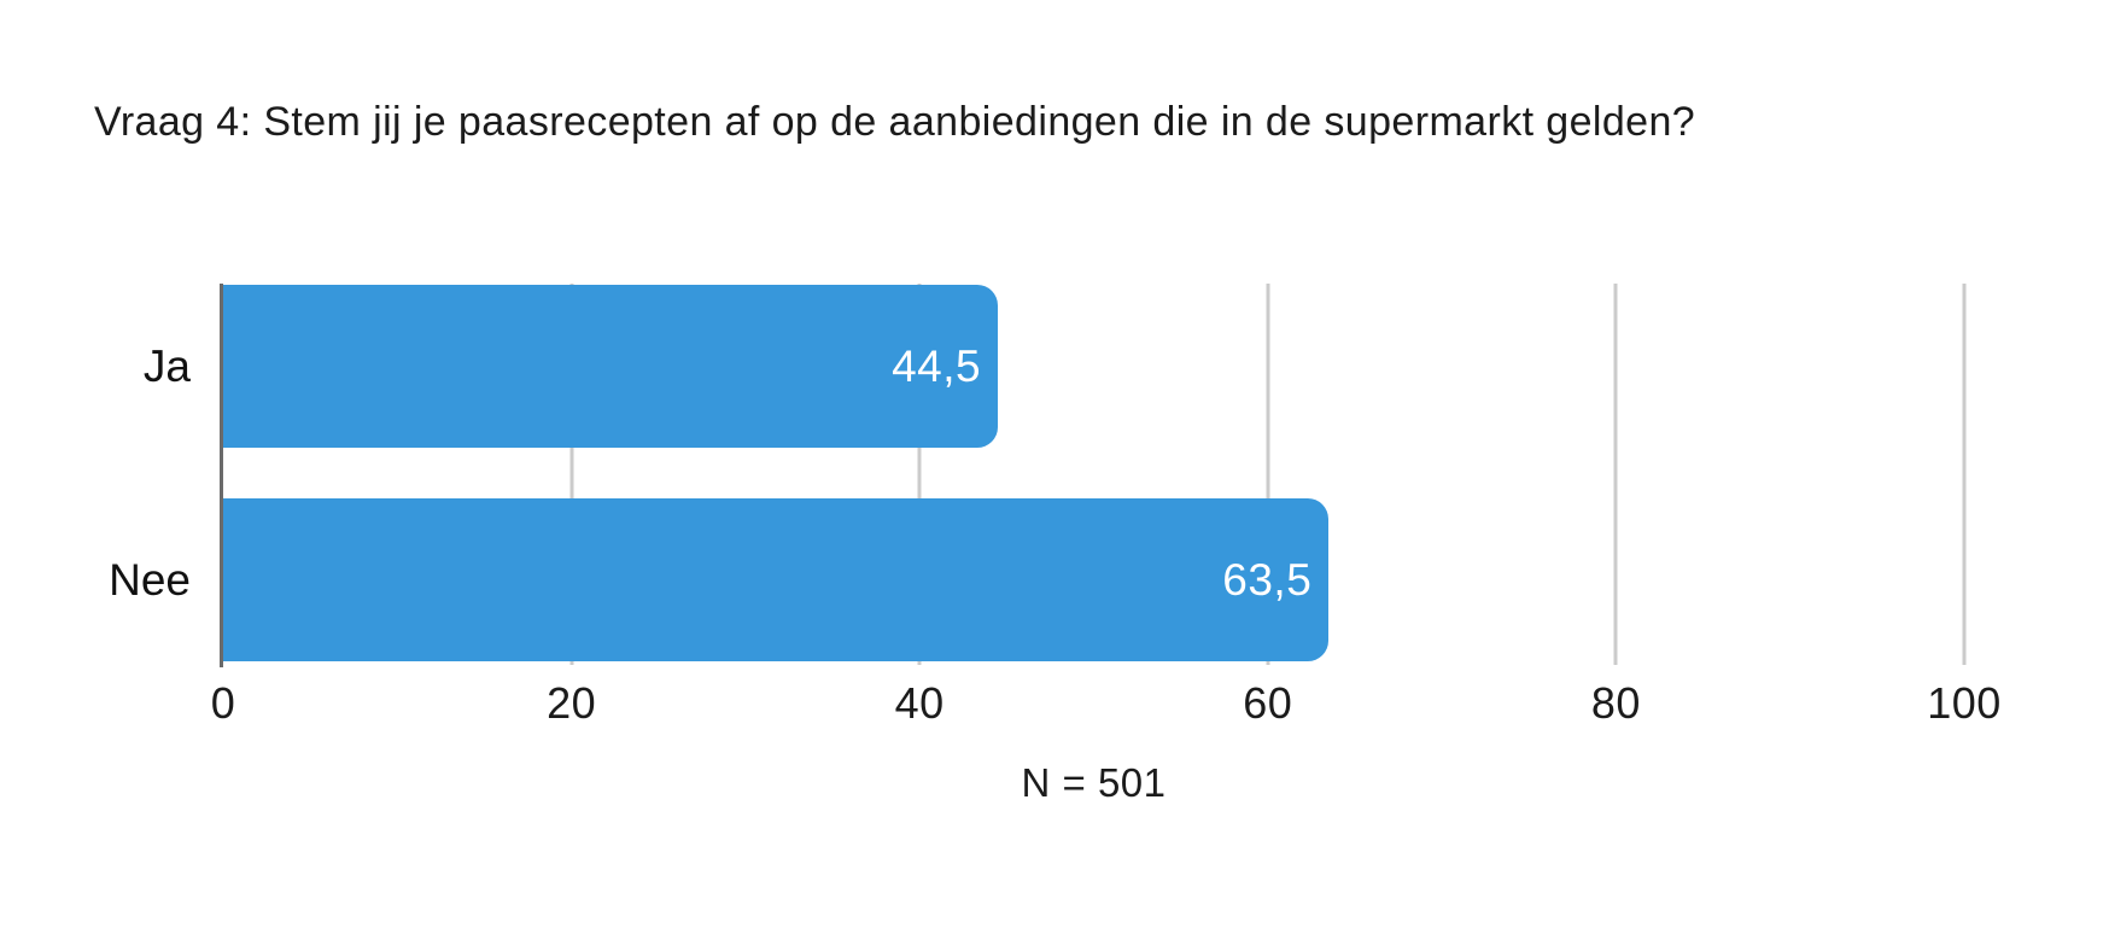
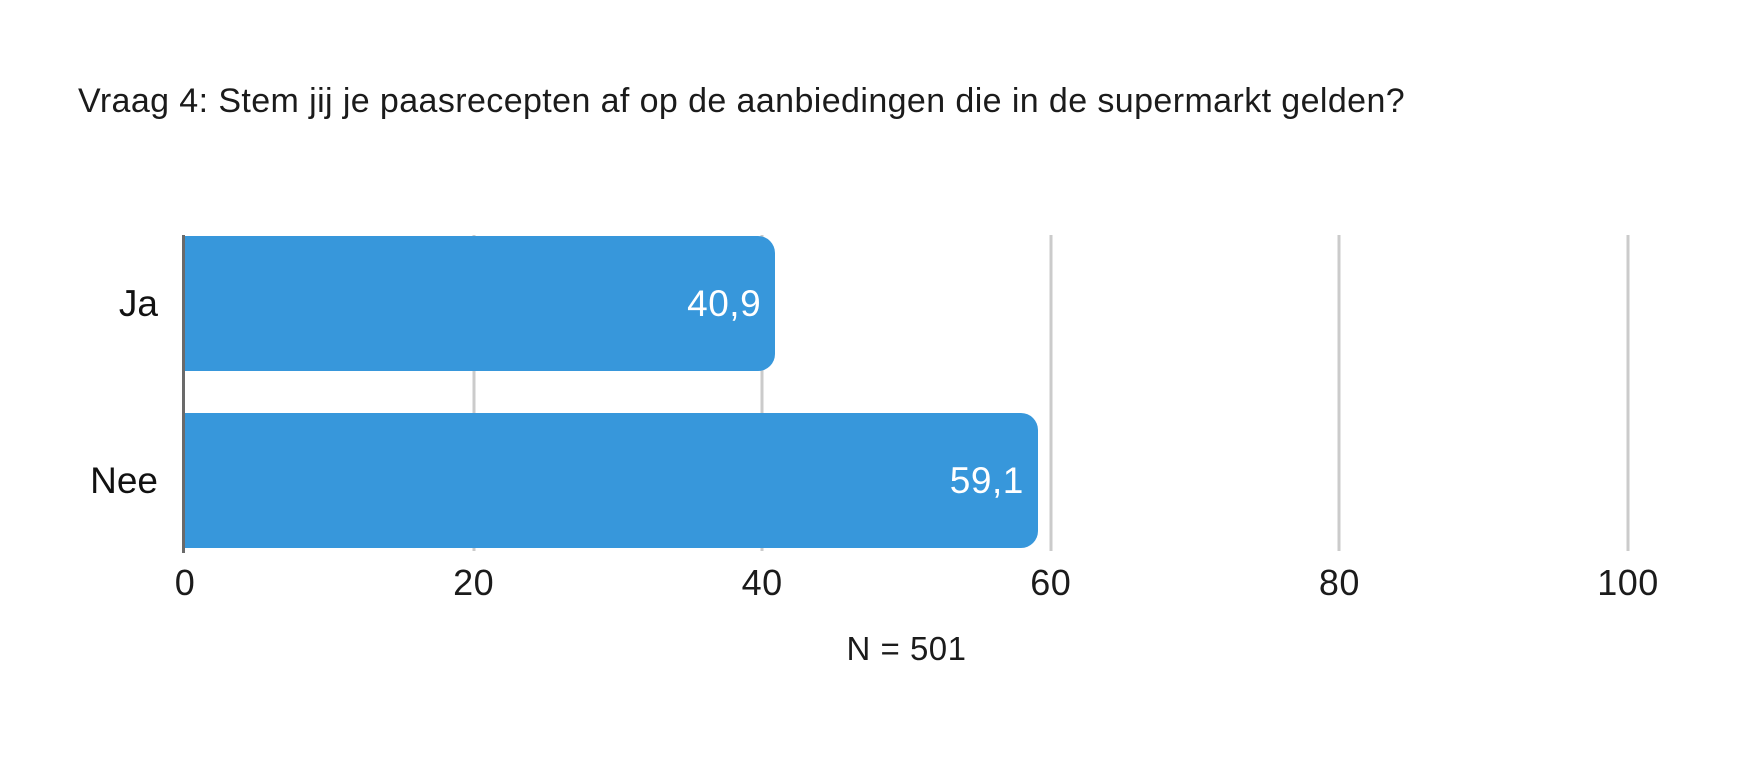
Ja: 44,5 -> 40,9
Nee: 63,5 -> 59,1
